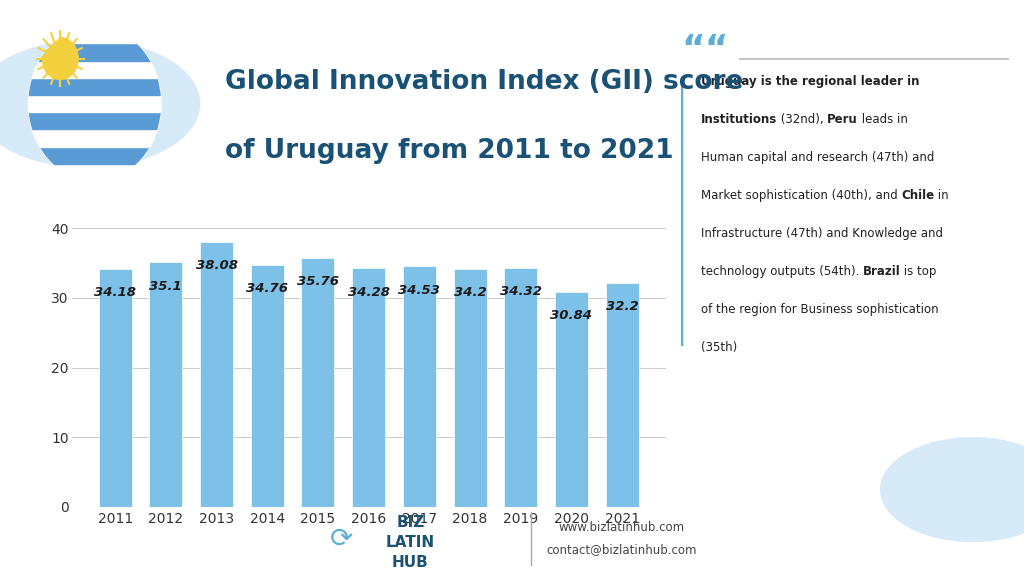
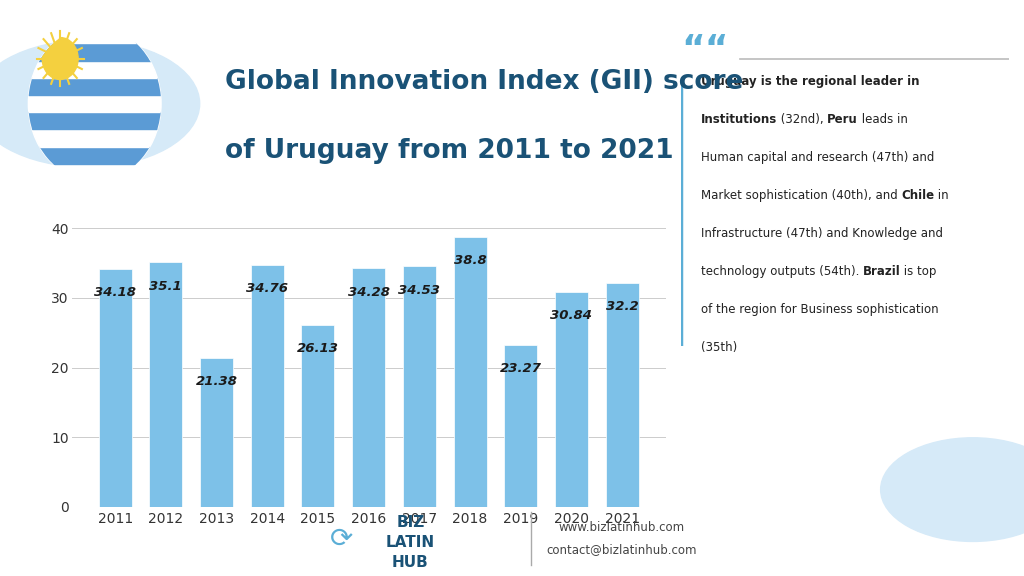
2013: 38.08 -> 21.38
2015: 35.76 -> 26.13
2018: 34.2 -> 38.8
2019: 34.32 -> 23.27
